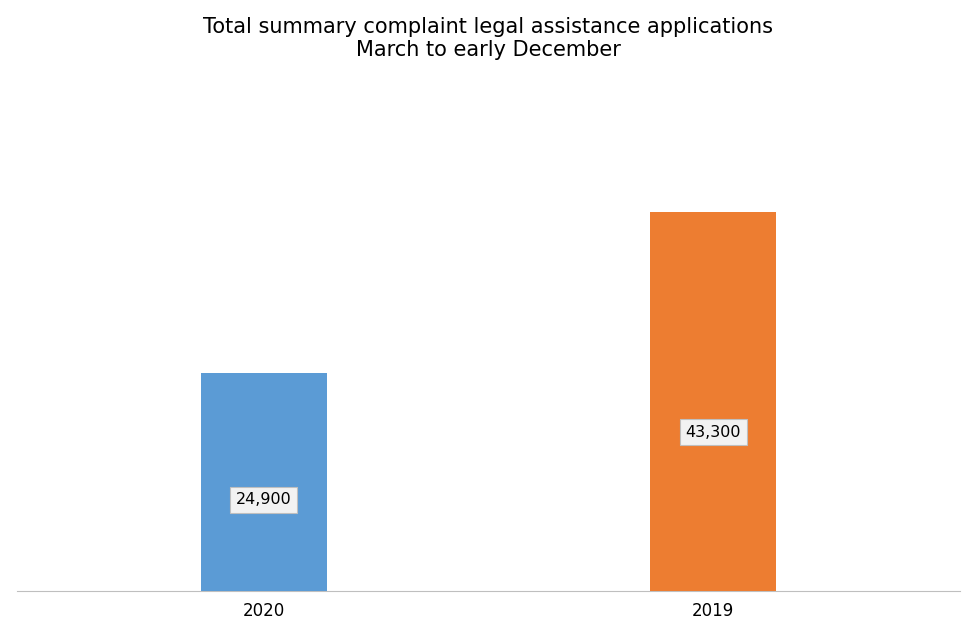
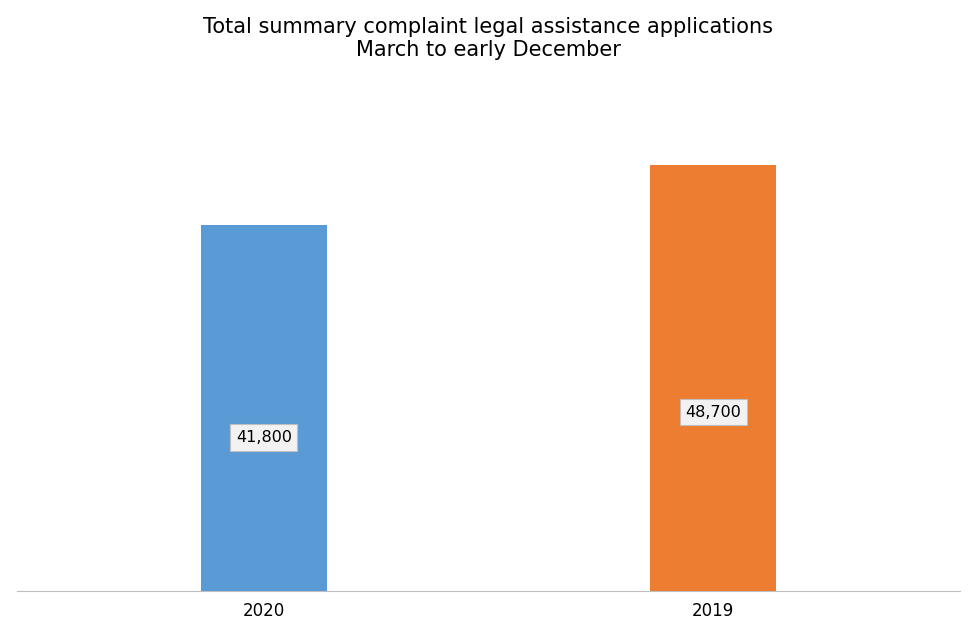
2020: 24,900 -> 41,800
2019: 43,300 -> 48,700
